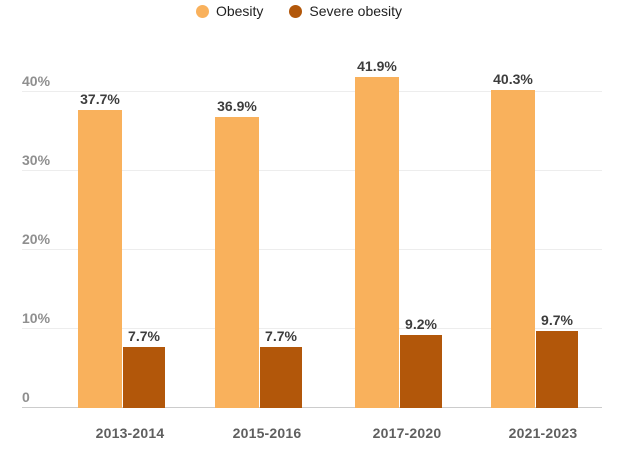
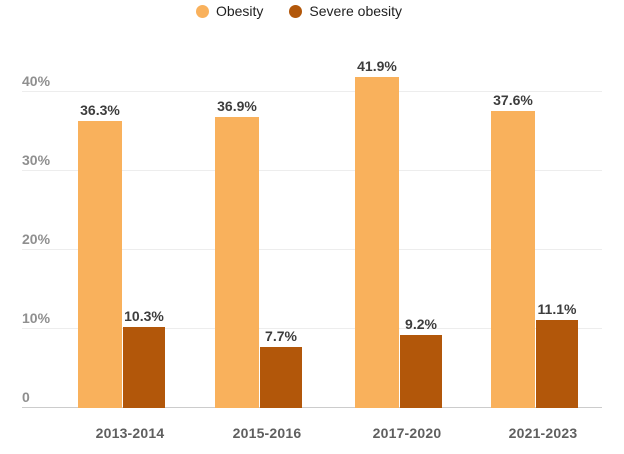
Obesity/2013-2014: 37.7% -> 36.3%
Severe obesity/2013-2014: 7.7% -> 10.3%
Obesity/2021-2023: 40.3% -> 37.6%
Severe obesity/2021-2023: 9.7% -> 11.1%
